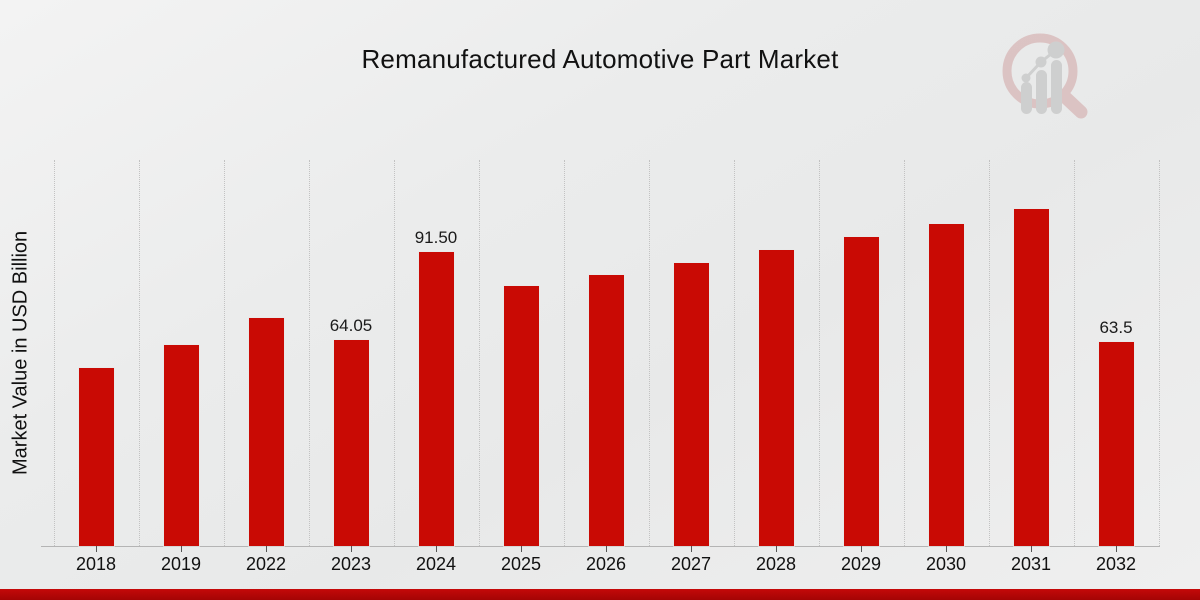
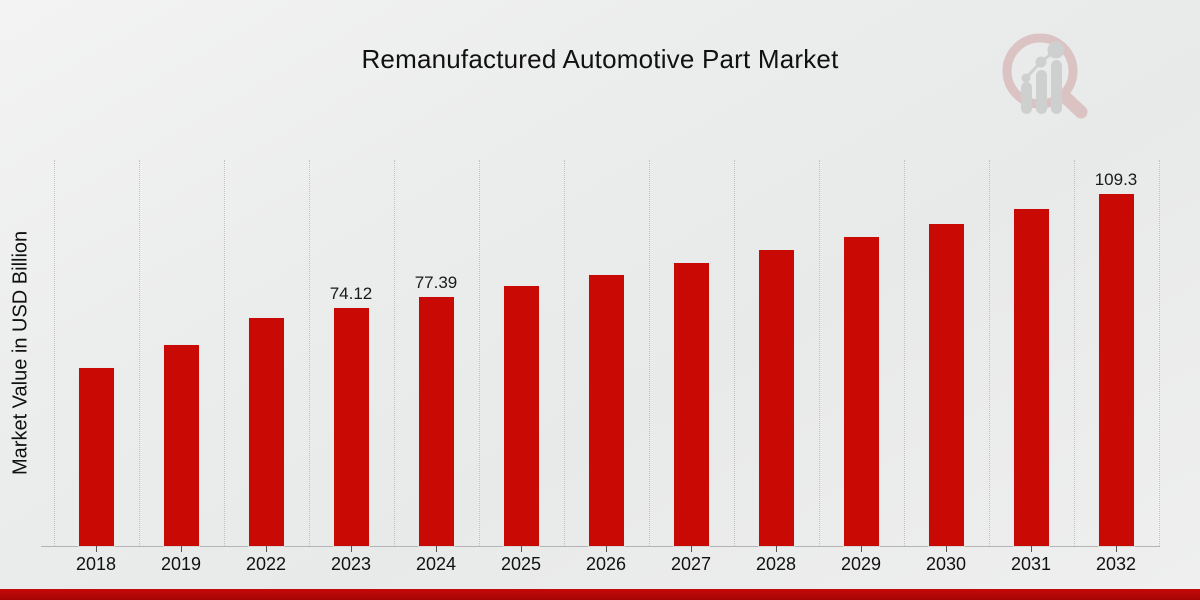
2023: 64.05 -> 74.12
2024: 91.50 -> 77.39
2032: 63.5 -> 109.3
